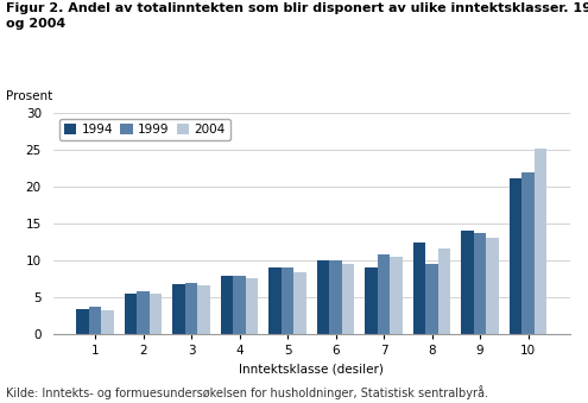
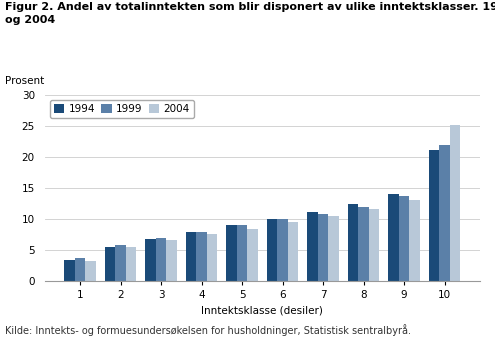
1994/7: 9.0 -> 11.2
1999/8: 9.6 -> 12.0
